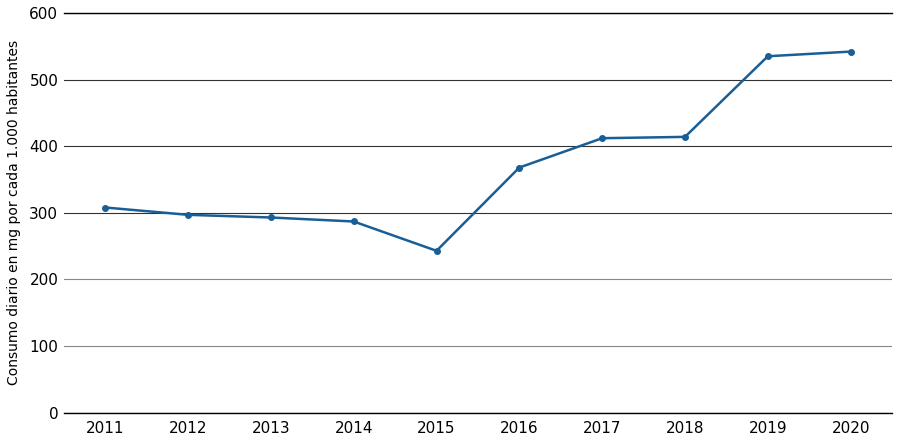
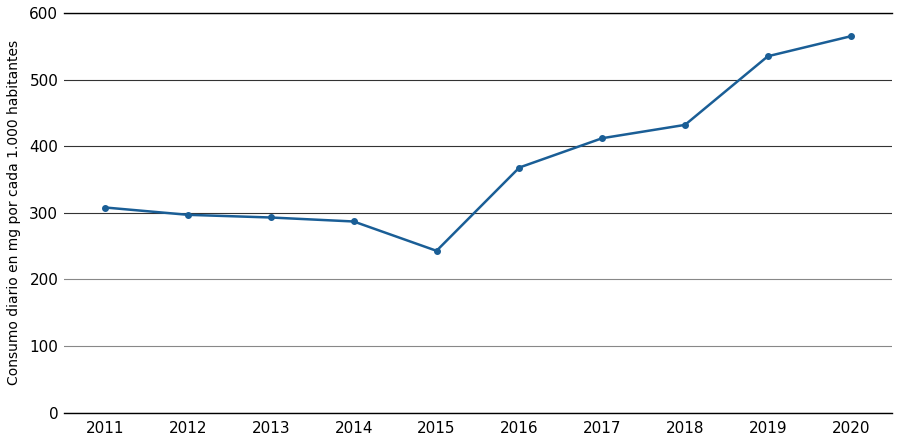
2018: 414 -> 432
2020: 542 -> 565
